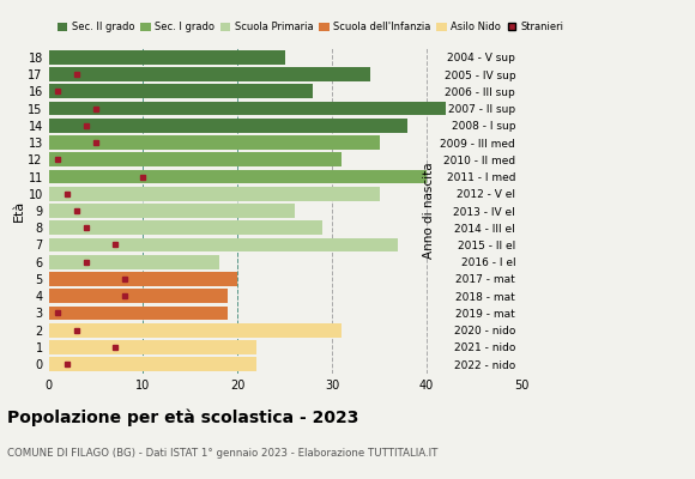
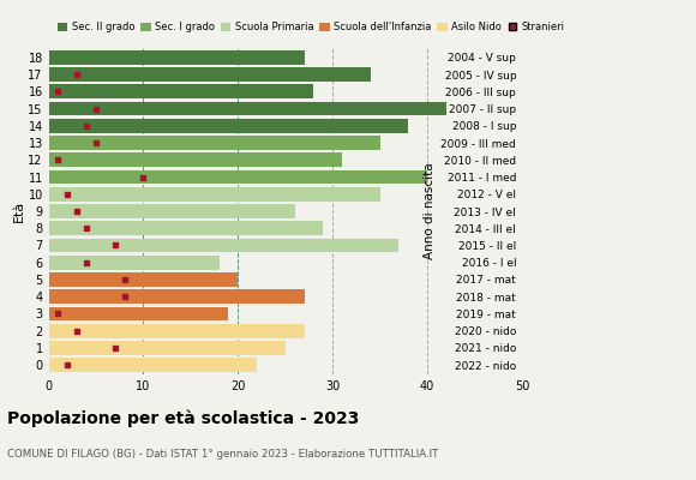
18: 25 -> 27
4: 19 -> 27
2: 31 -> 27
1: 22 -> 25
